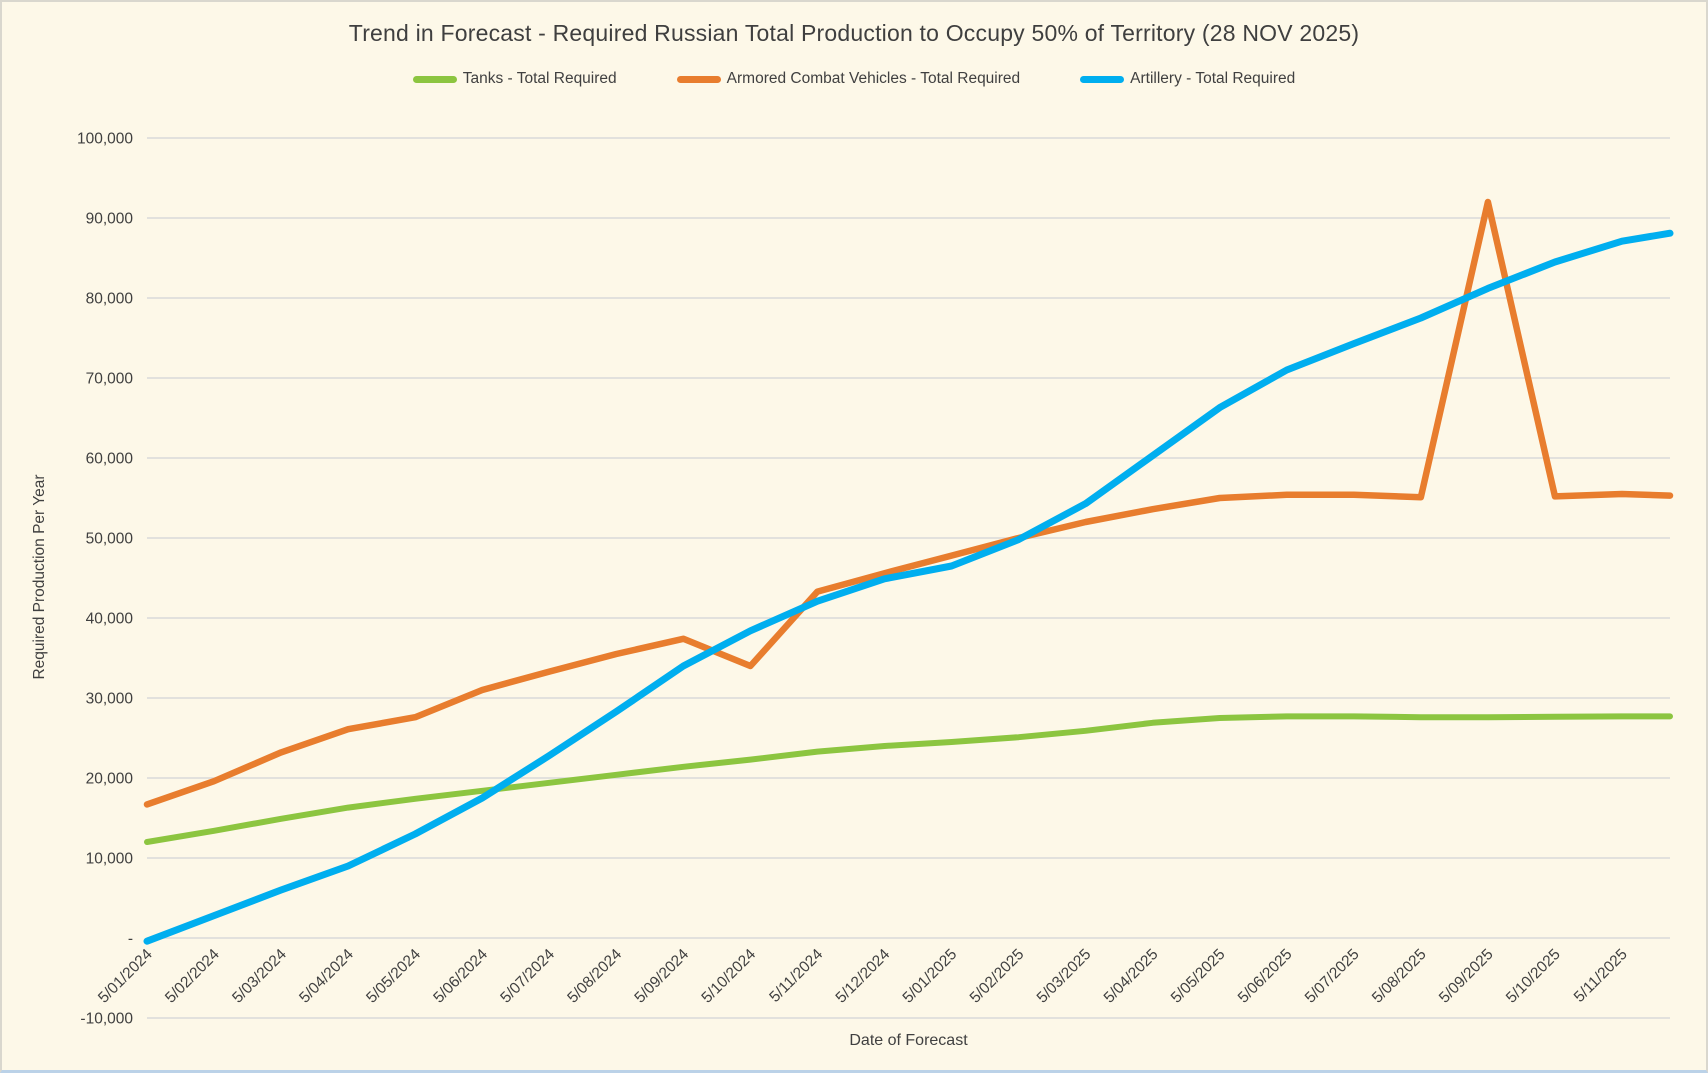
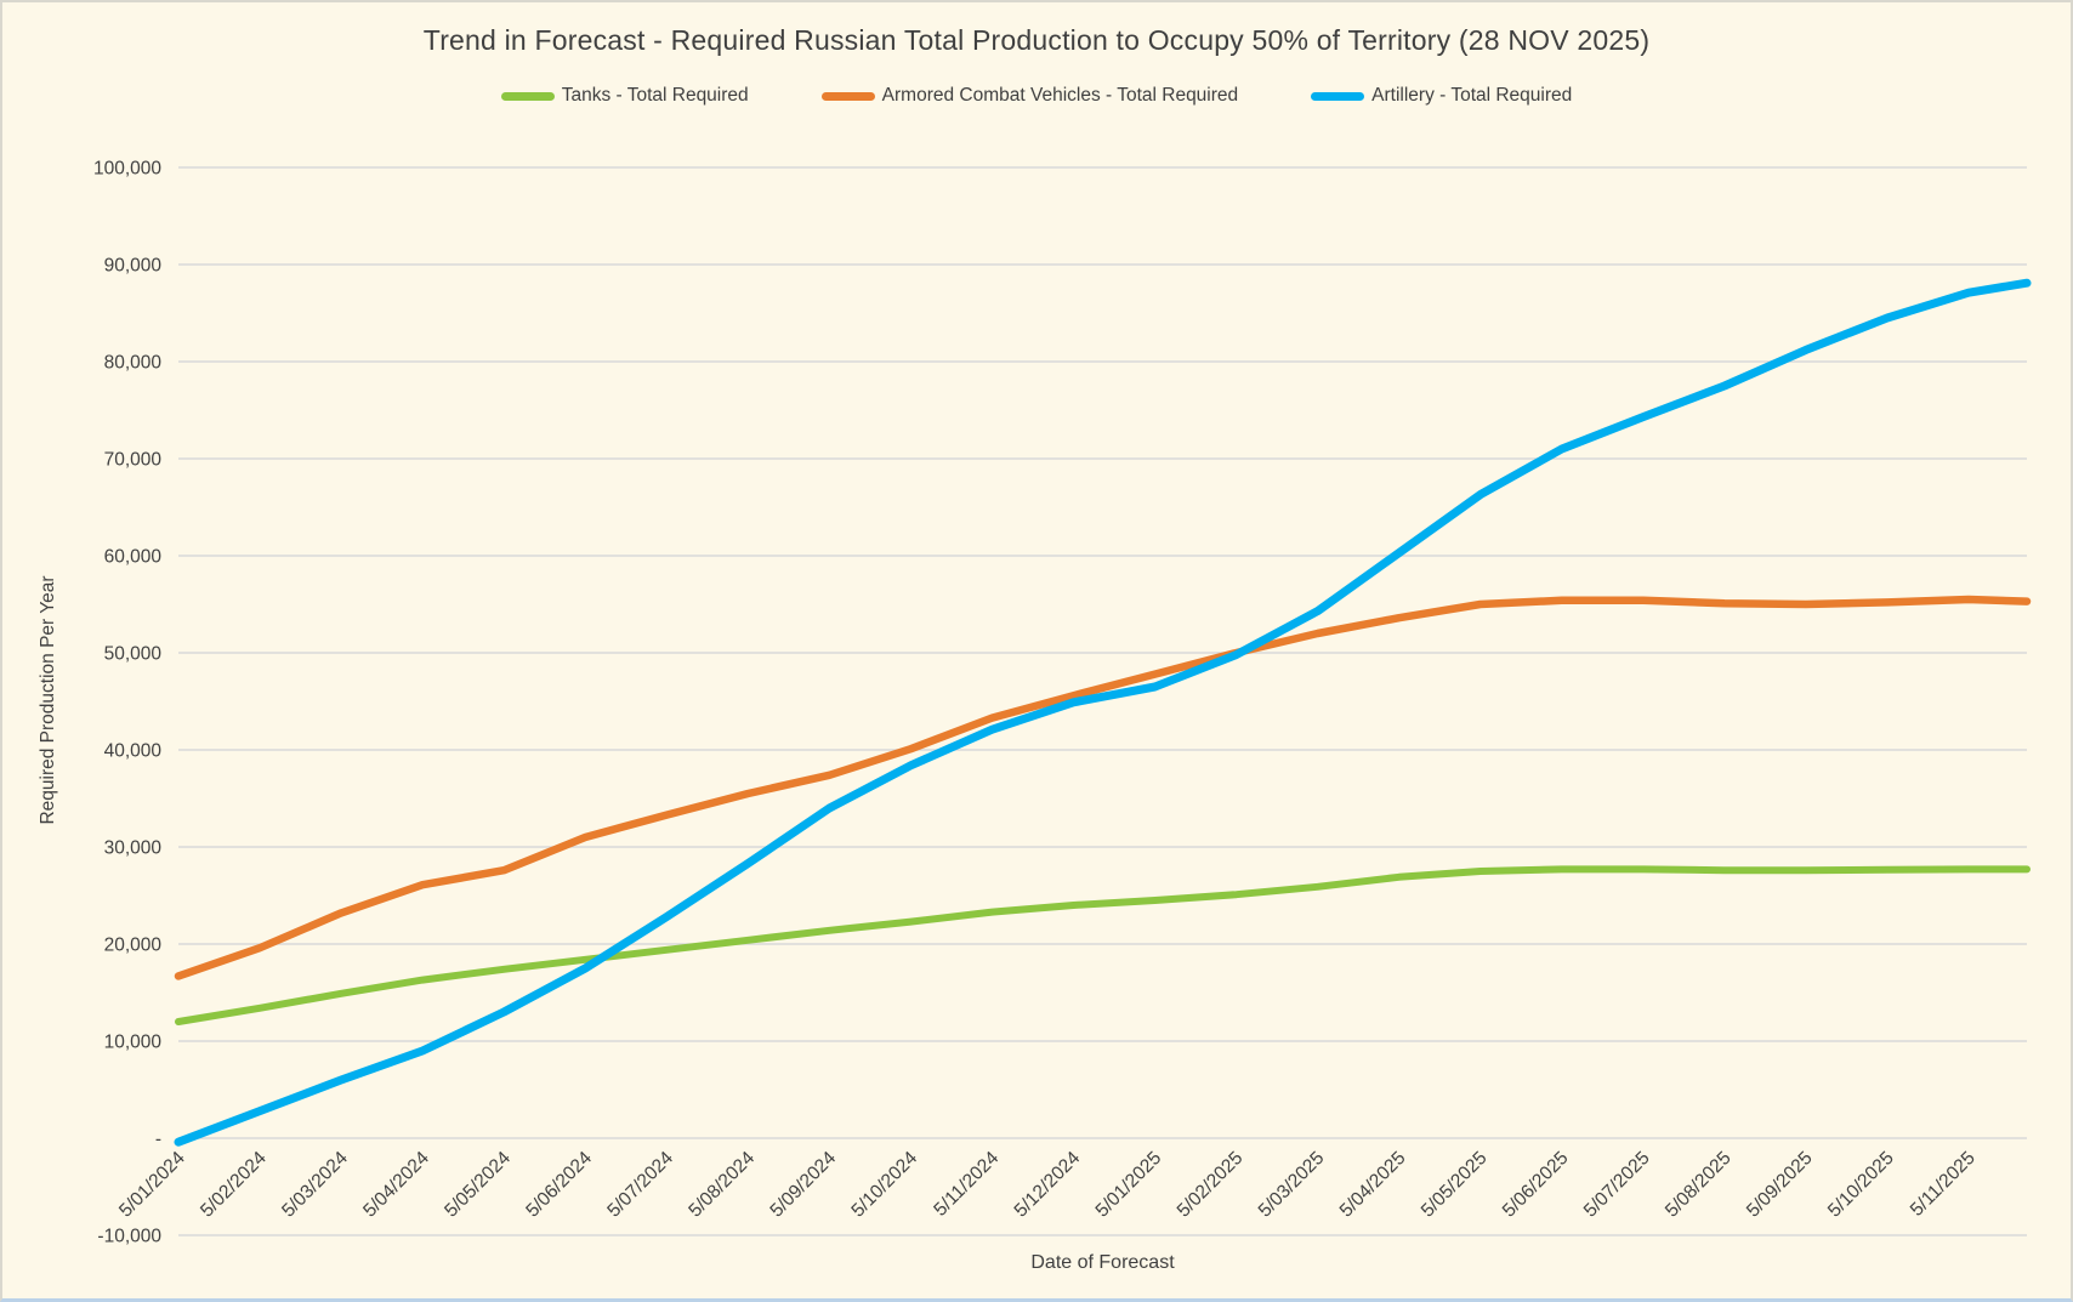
Armored Combat Vehicles - Total Required/5/10/2024: 34000 -> 40000
Armored Combat Vehicles - Total Required/5/09/2025: 92000 -> 55000
